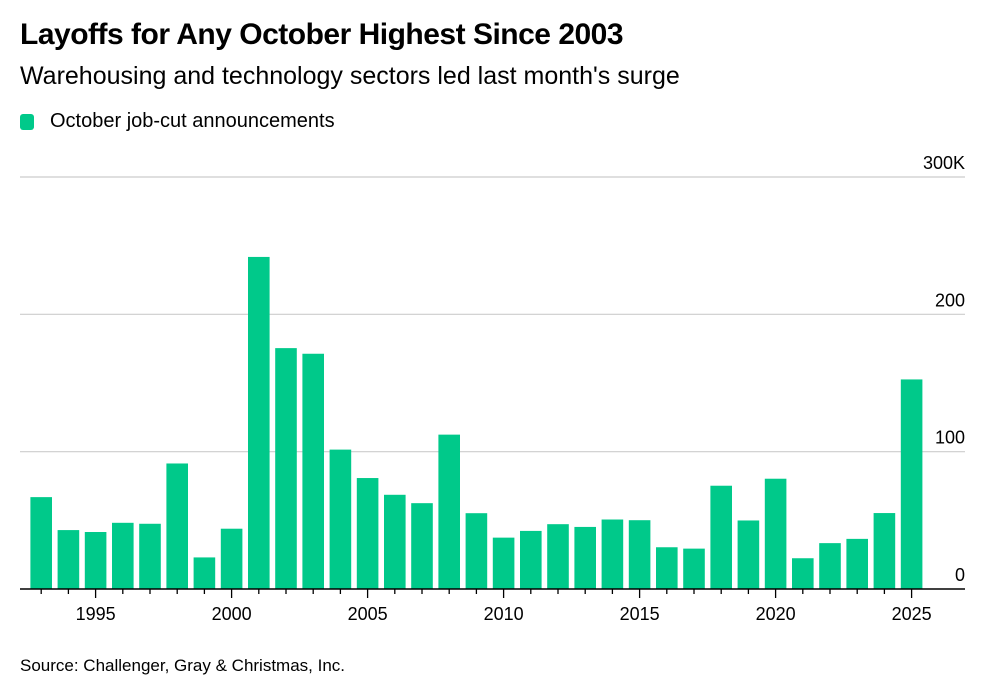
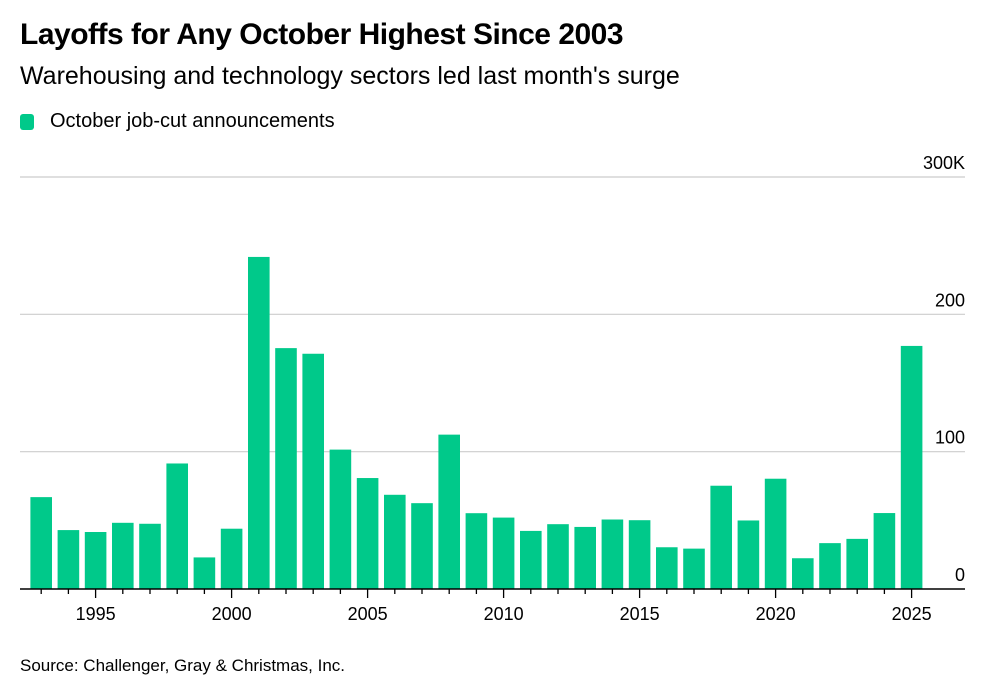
2010: 37K -> 52K
2025: 153K -> 177K
